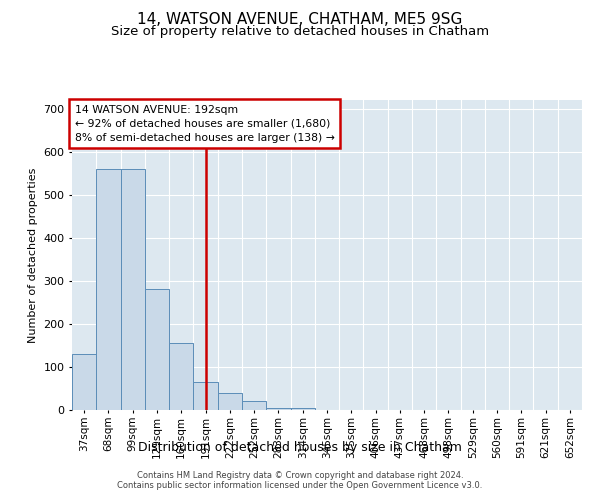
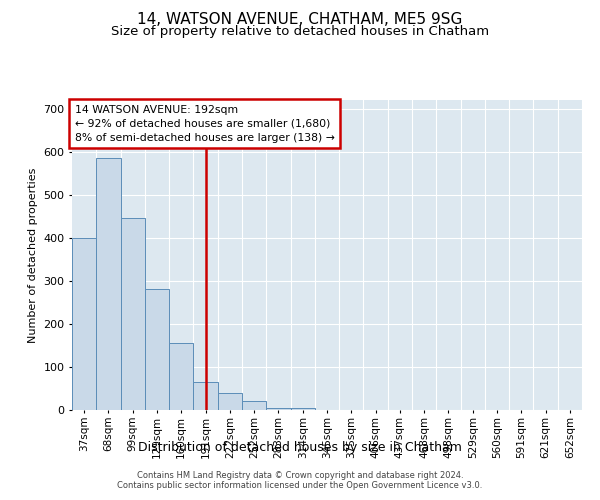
37sqm: 130 -> 400
68sqm: 560 -> 585
99sqm: 560 -> 445
